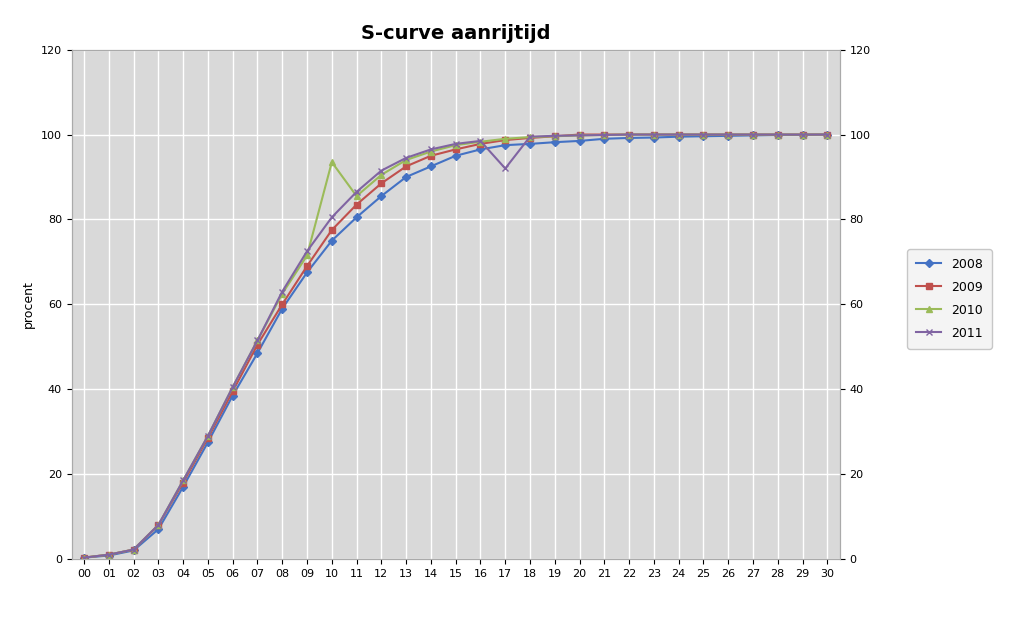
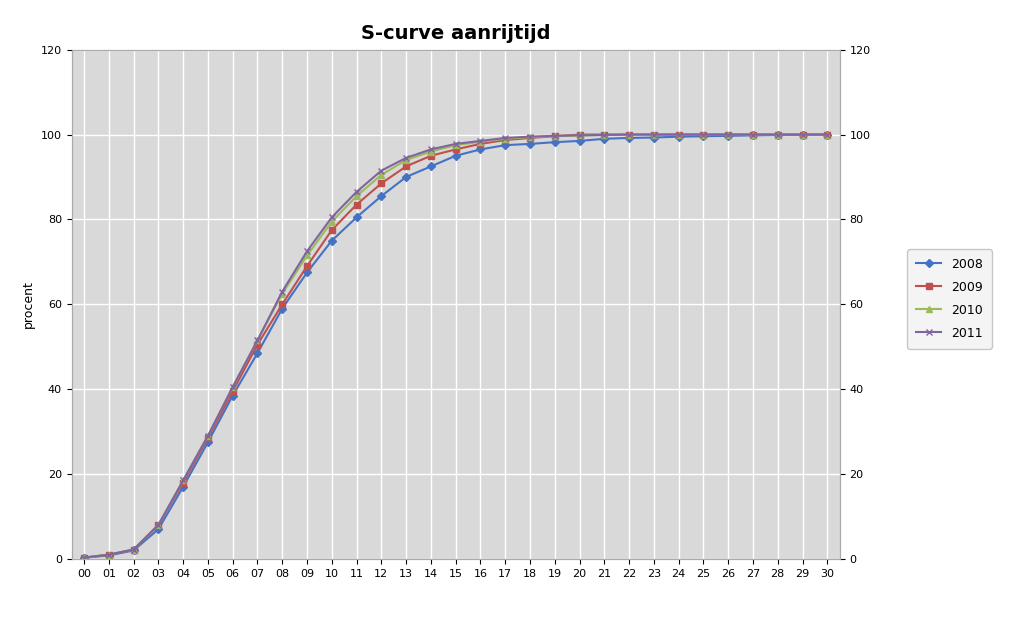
2010/10: 93.5 -> 79.5
2011/17: 92.0 -> 99.2
